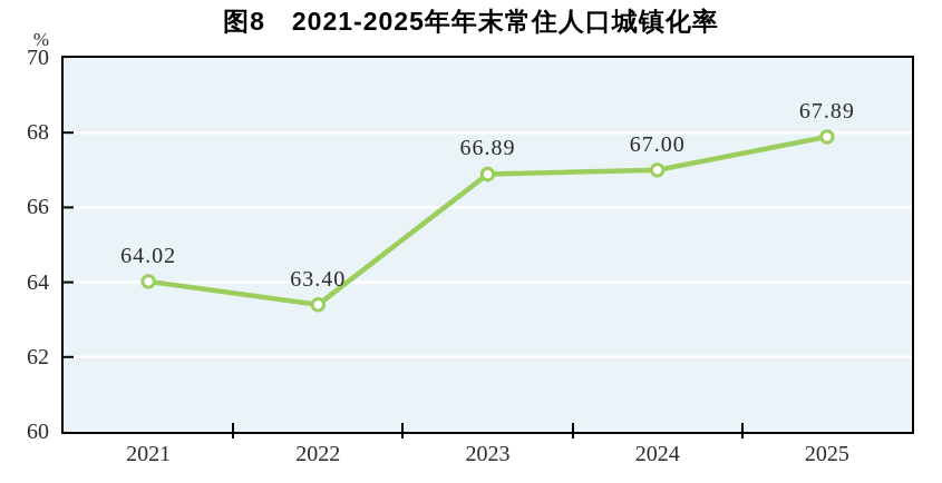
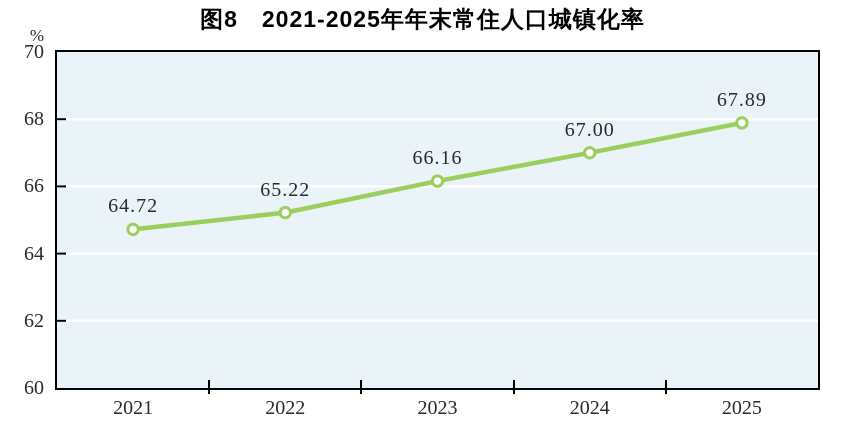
2021: 64.02 -> 64.72
2022: 63.40 -> 65.22
2023: 66.89 -> 66.16
